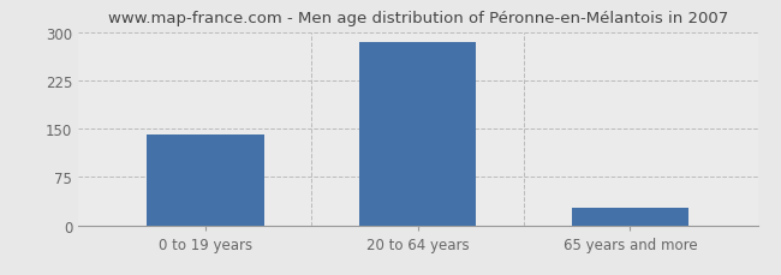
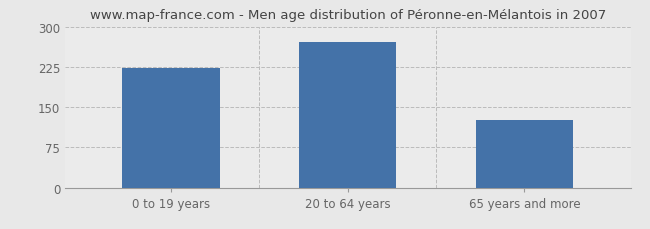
0 to 19 years: 140 -> 222
20 to 64 years: 284 -> 272
65 years and more: 28 -> 126
